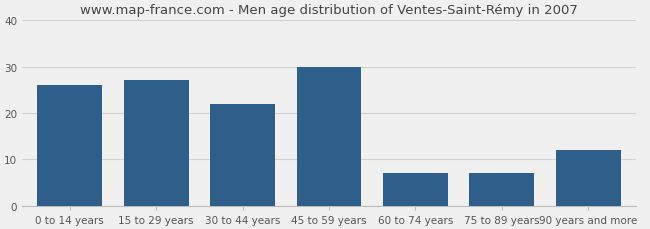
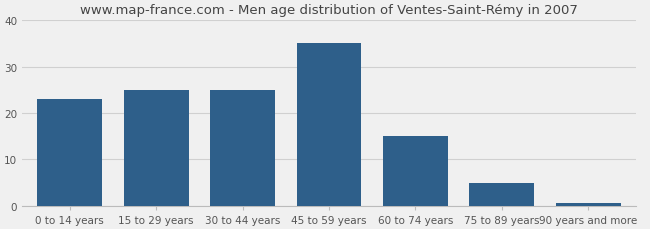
0 to 14 years: 26.0 -> 23.0
15 to 29 years: 27.0 -> 25.0
30 to 44 years: 22.0 -> 25.0
45 to 59 years: 30.0 -> 35.0
60 to 74 years: 7.0 -> 15.0
75 to 89 years: 7.0 -> 5.0
90 years and more: 12.0 -> 0.5
